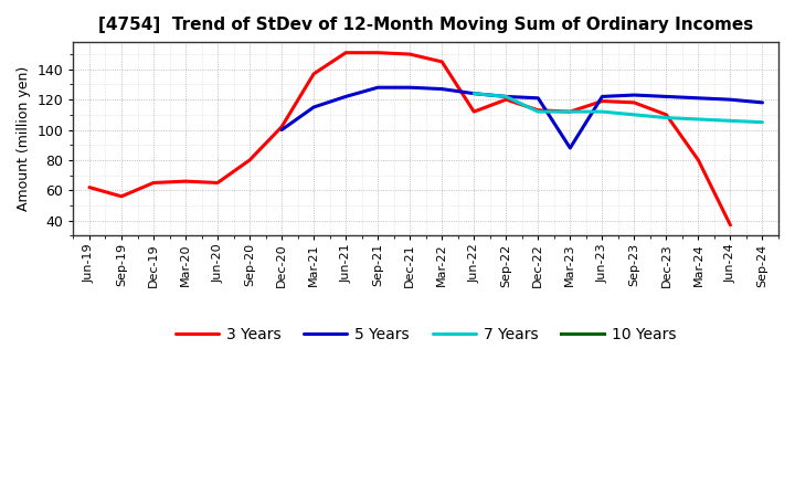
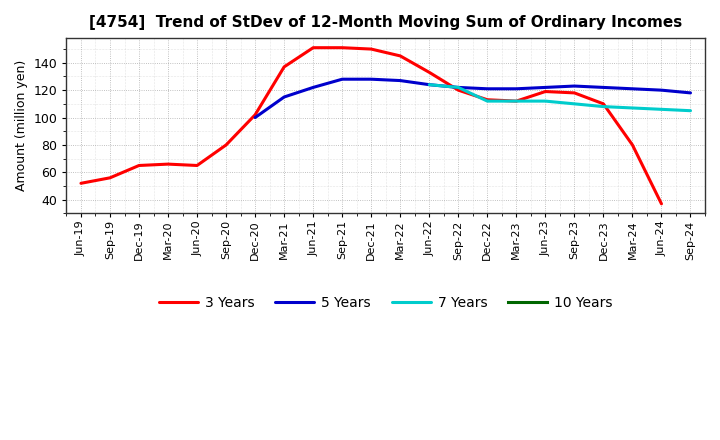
3 Years/Jun-19: 62 -> 52
3 Years/Jun-22: 112 -> 133
5 Years/Mar-23: 88 -> 121
